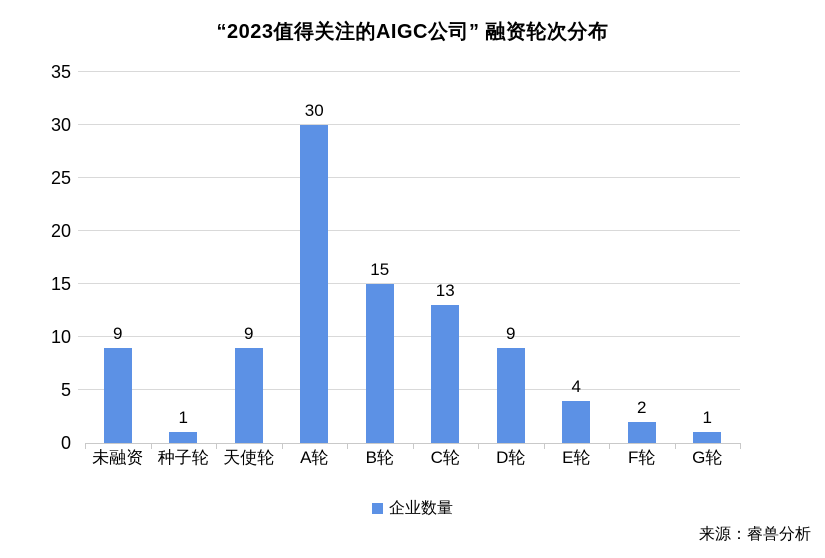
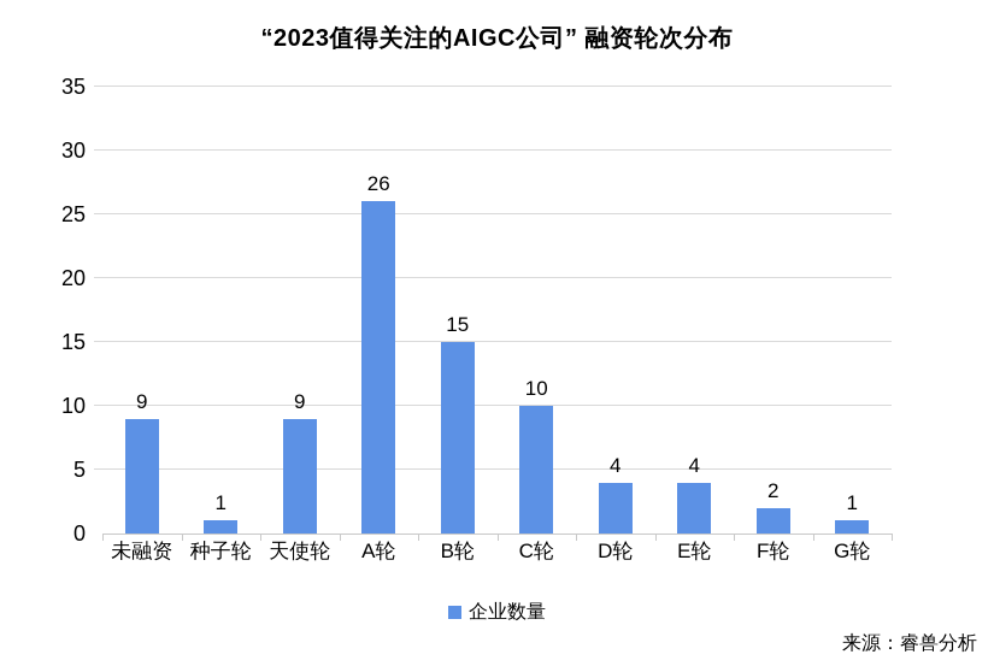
A轮: 30 -> 26
C轮: 13 -> 10
D轮: 9 -> 4
